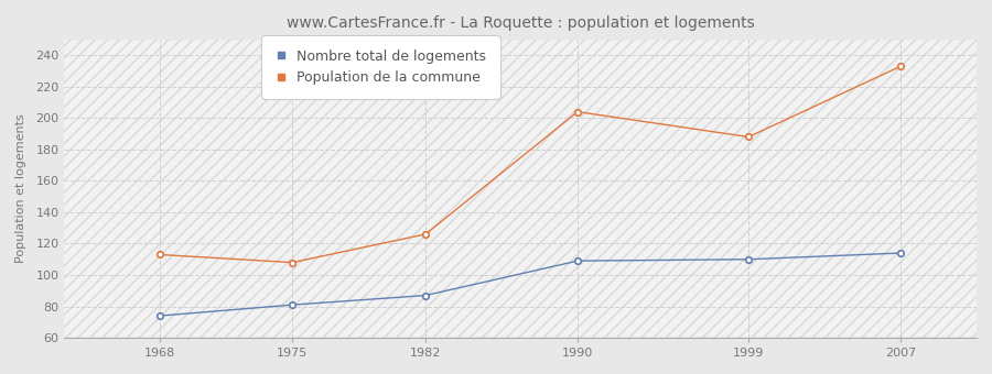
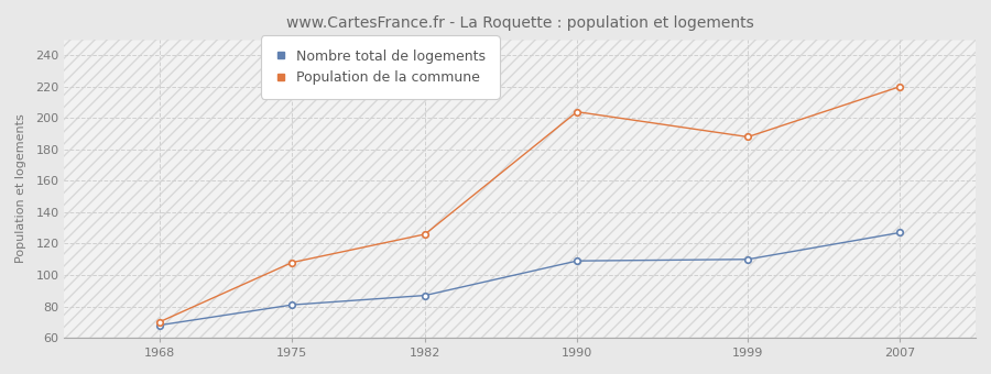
Nombre total de logements/1968: 74 -> 68
Population de la commune/1968: 113 -> 70
Nombre total de logements/2007: 114 -> 127
Population de la commune/2007: 233 -> 220
